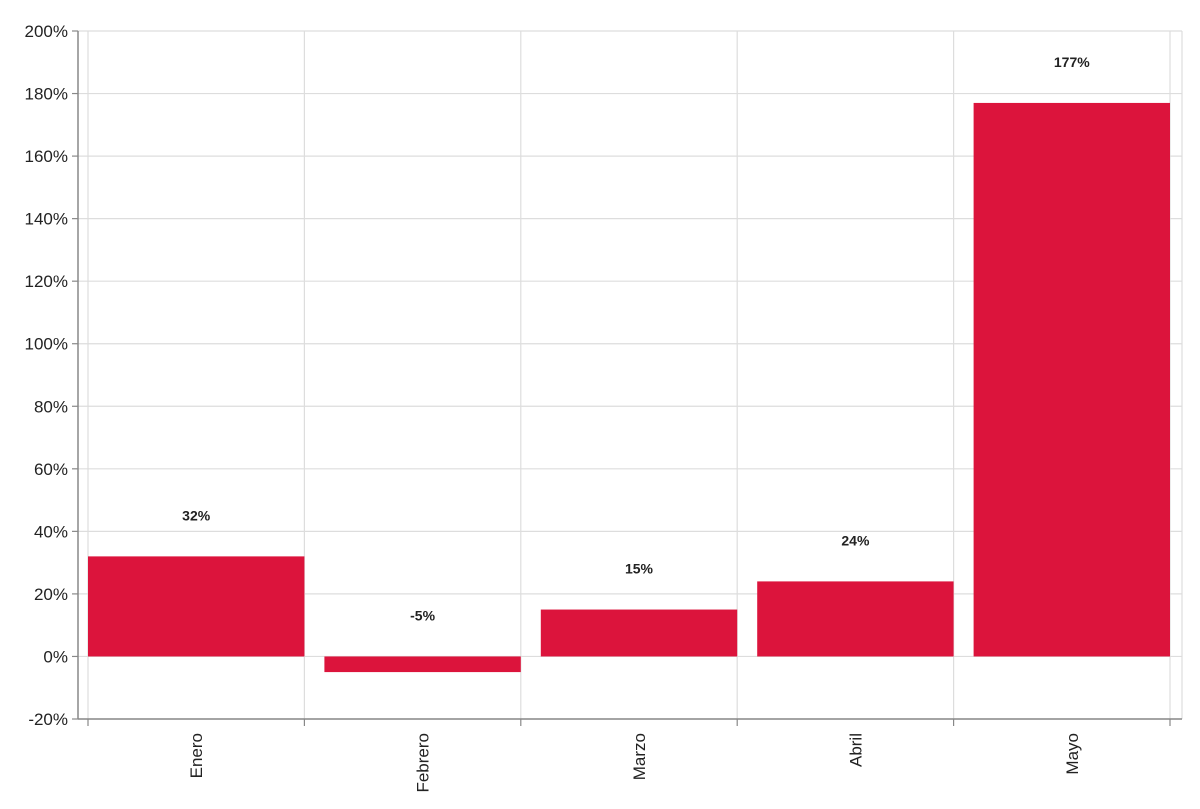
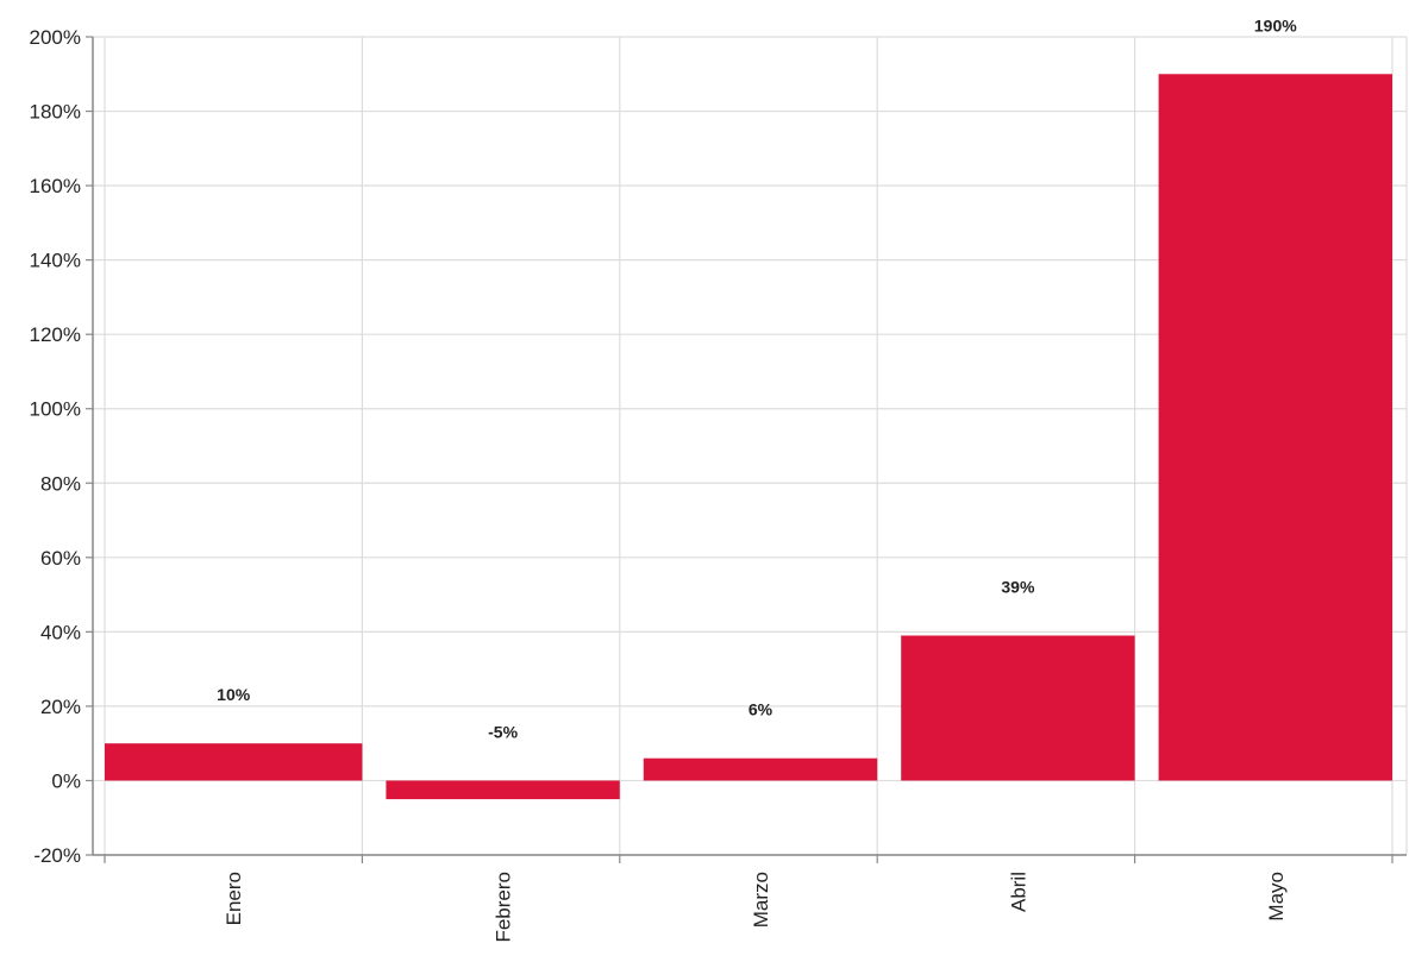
Enero: 32% -> 10%
Marzo: 15% -> 6%
Abril: 24% -> 39%
Mayo: 177% -> 190%
